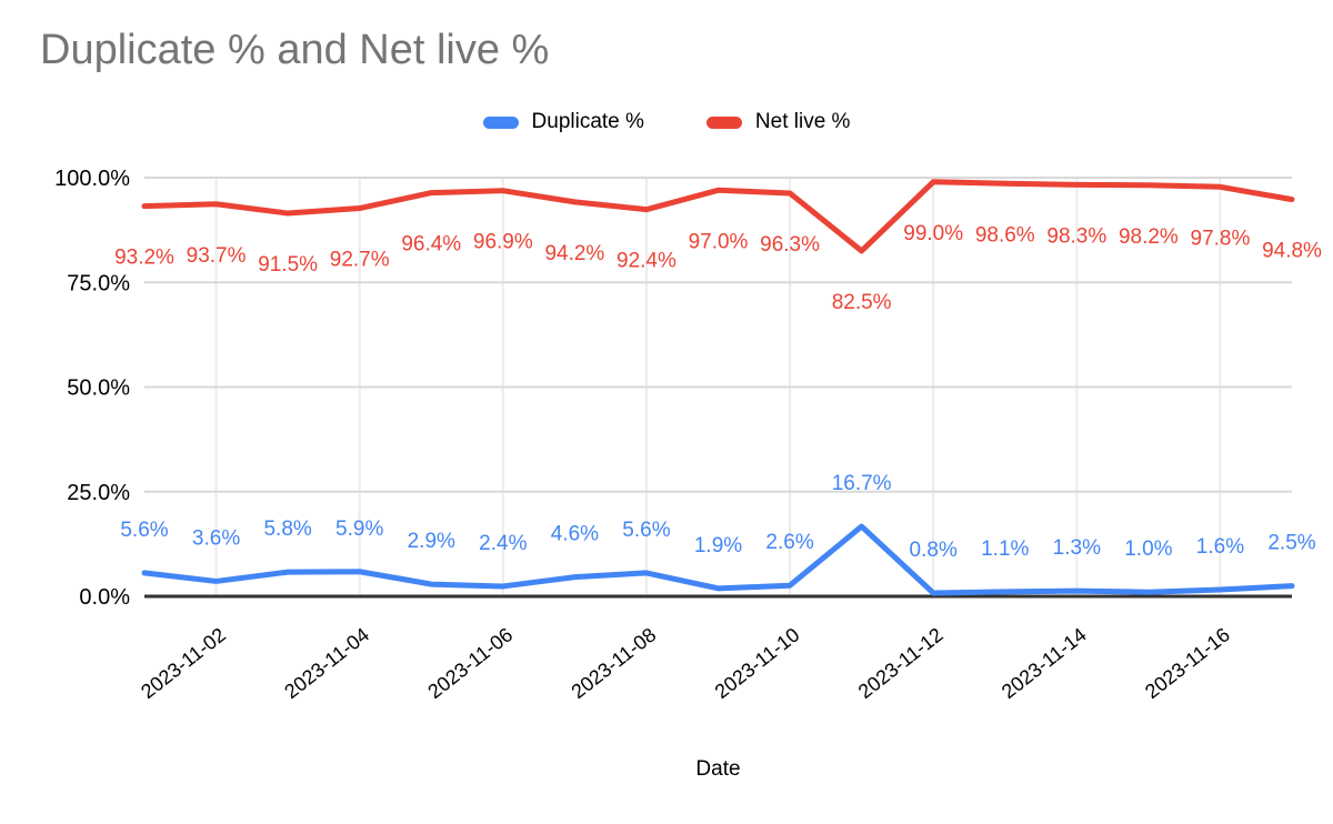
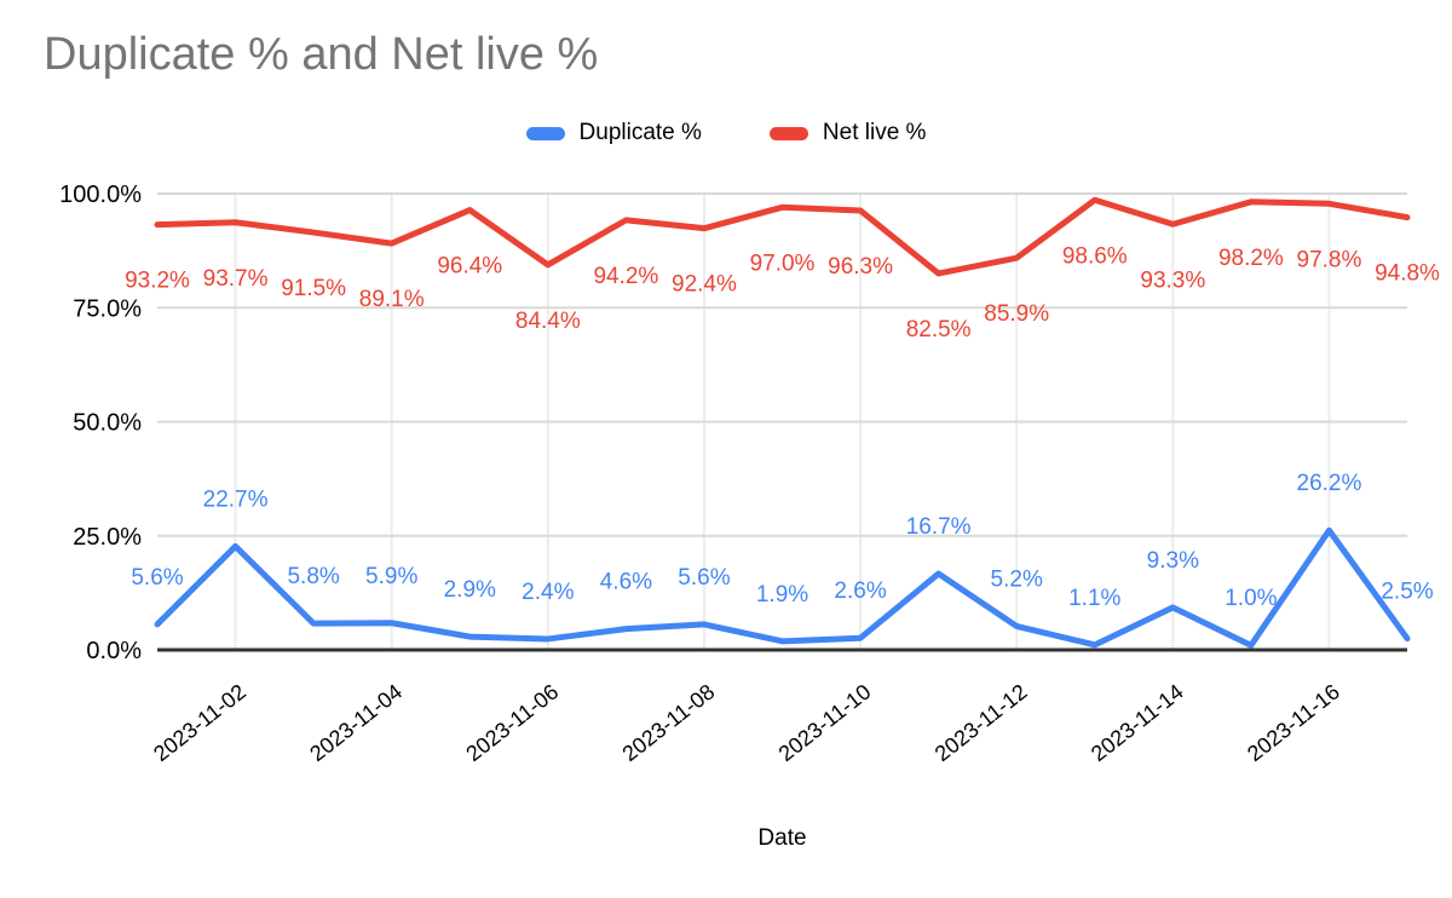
Duplicate %/2023-11-02: 3.6% -> 22.7%
Net live %/2023-11-04: 92.7% -> 89.1%
Net live %/2023-11-06: 96.9% -> 84.4%
Duplicate %/2023-11-12: 0.8% -> 5.2%
Net live %/2023-11-12: 99.0% -> 85.9%
Duplicate %/2023-11-14: 1.3% -> 9.3%
Net live %/2023-11-14: 98.3% -> 93.3%
Duplicate %/2023-11-16: 1.6% -> 26.2%
